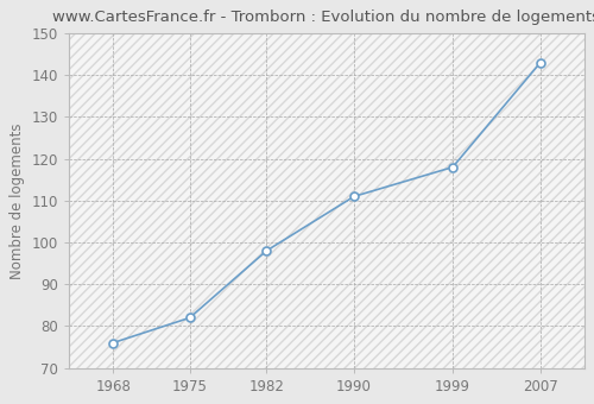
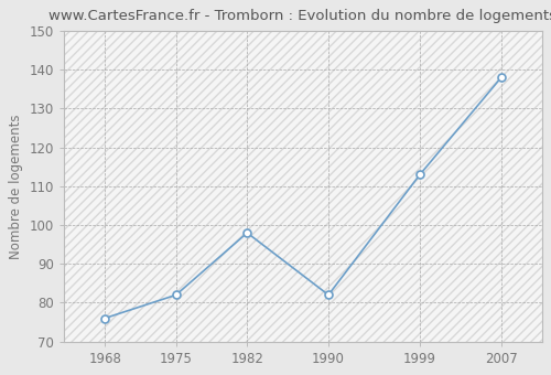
1990: 111 -> 82
1999: 118 -> 113
2007: 143 -> 138
